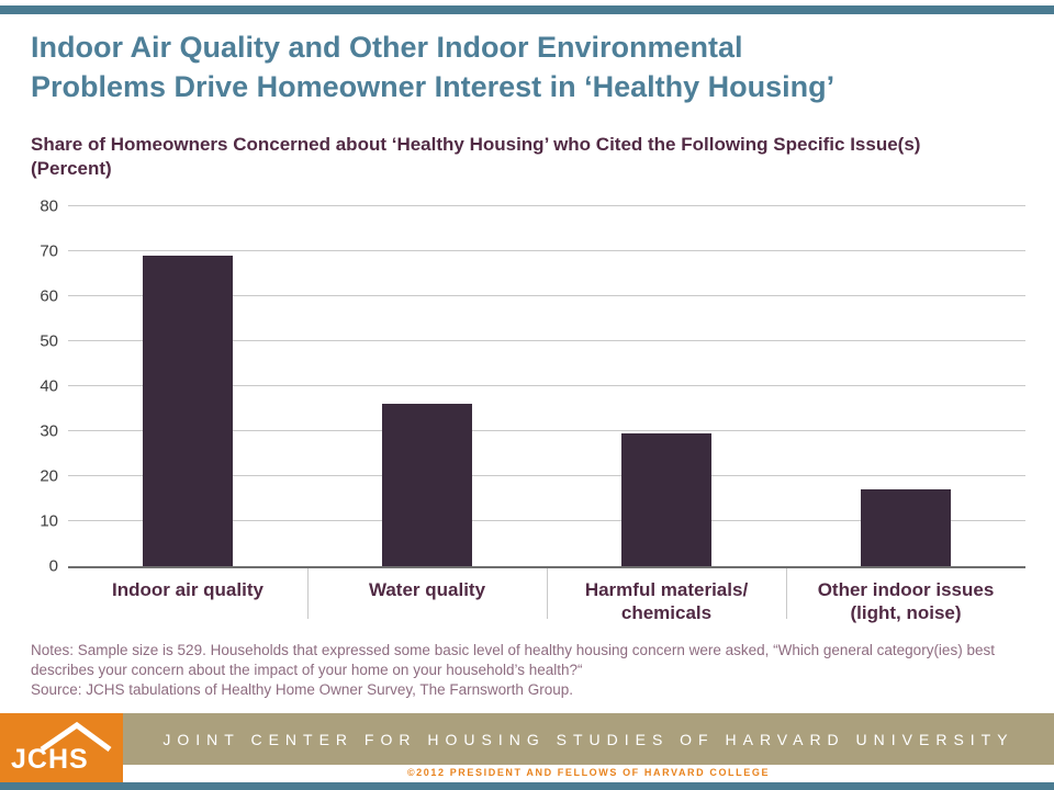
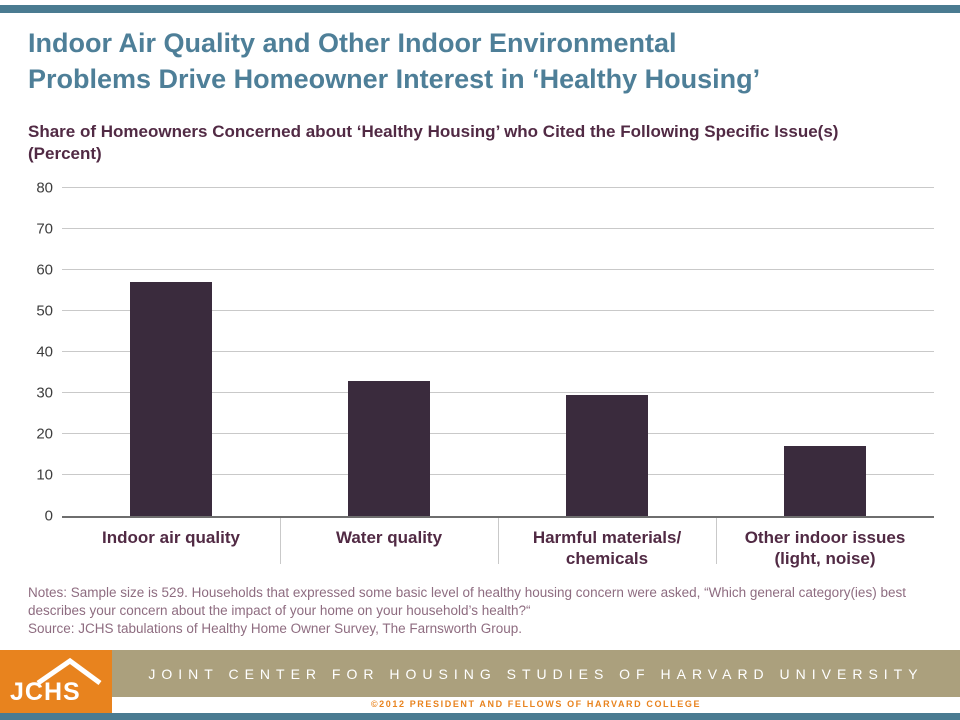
Indoor air quality: 69 -> 57
Water quality: 36 -> 33
